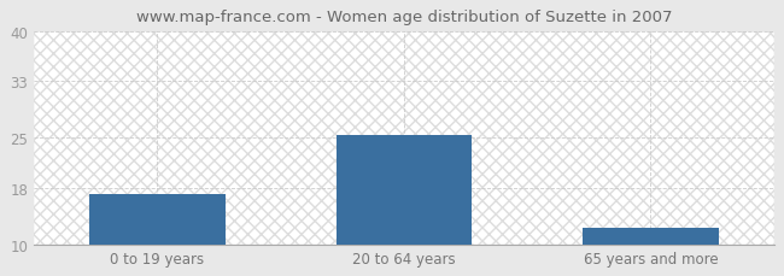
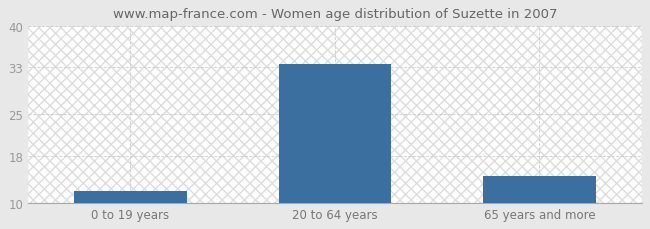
0 to 19 years: 17.0 -> 12.0
20 to 64 years: 25.4 -> 33.5
65 years and more: 12.4 -> 14.5
